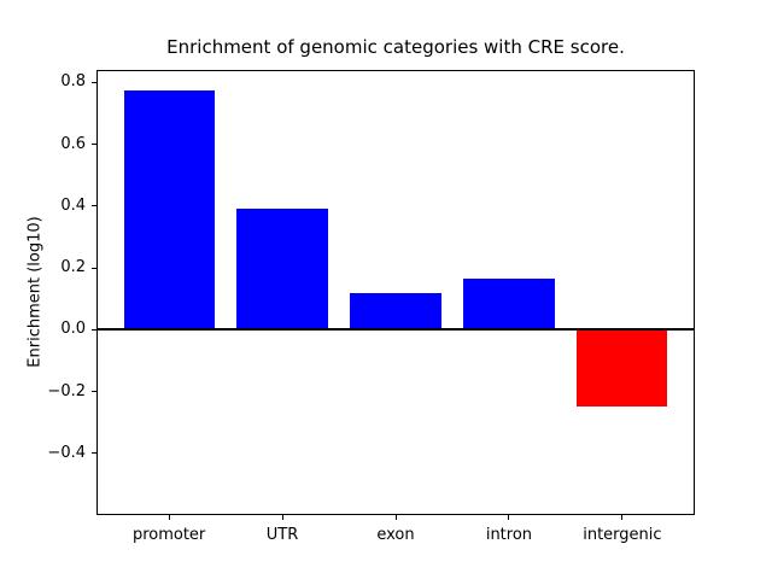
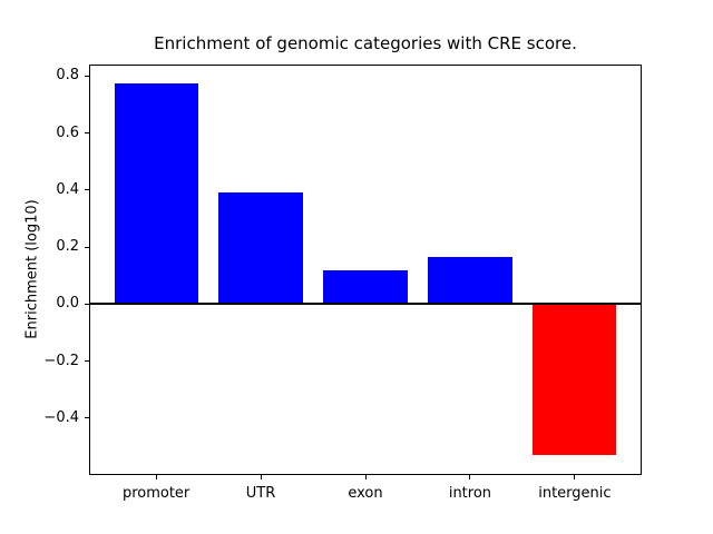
intergenic: -0.25 -> -0.53
